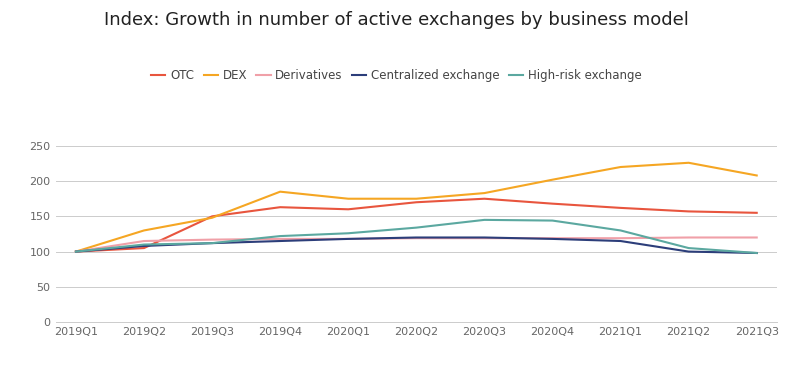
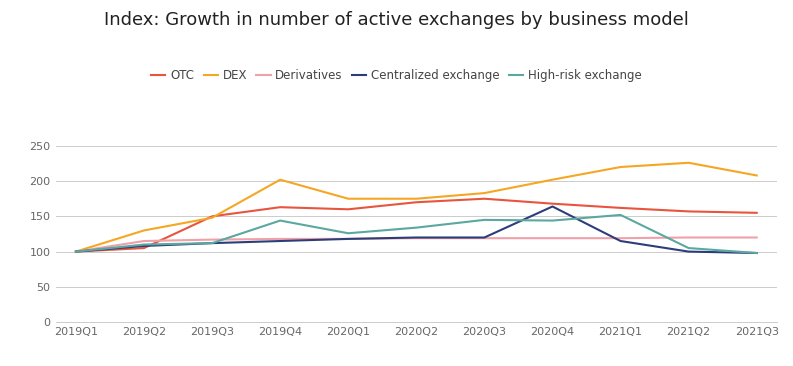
DEX/2019Q4: 185 -> 202
High-risk exchange/2019Q4: 122 -> 144
Centralized exchange/2020Q4: 118 -> 164
High-risk exchange/2021Q1: 130 -> 152
